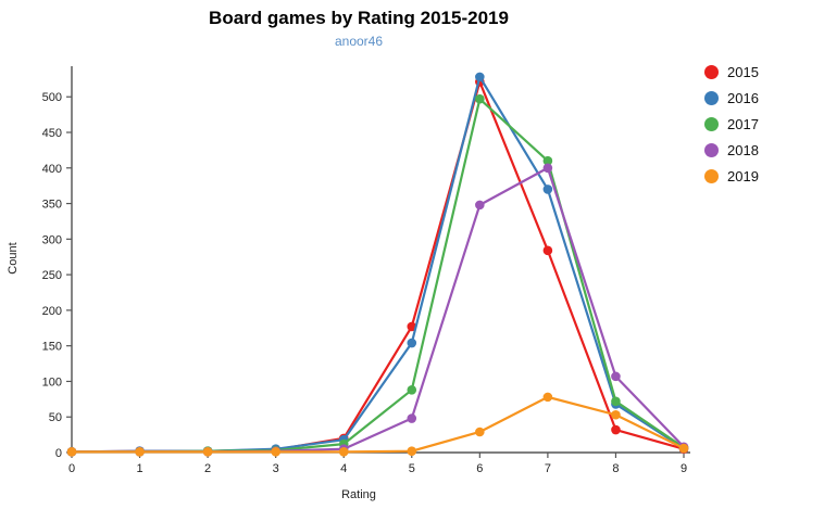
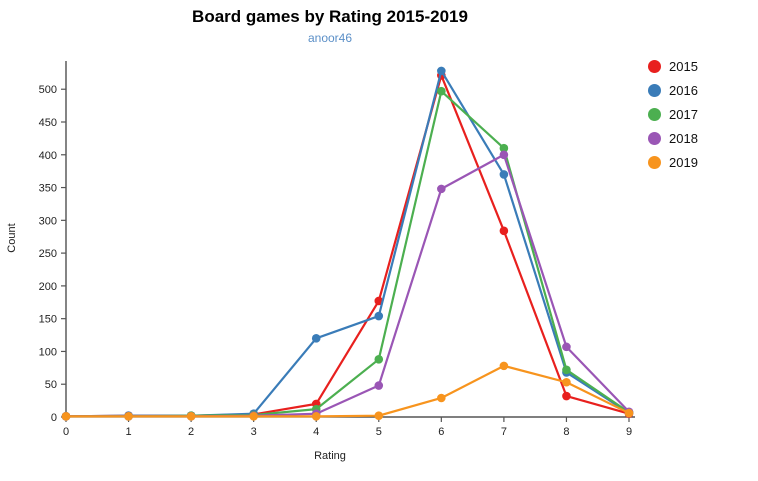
2016/4: 20 -> 120
